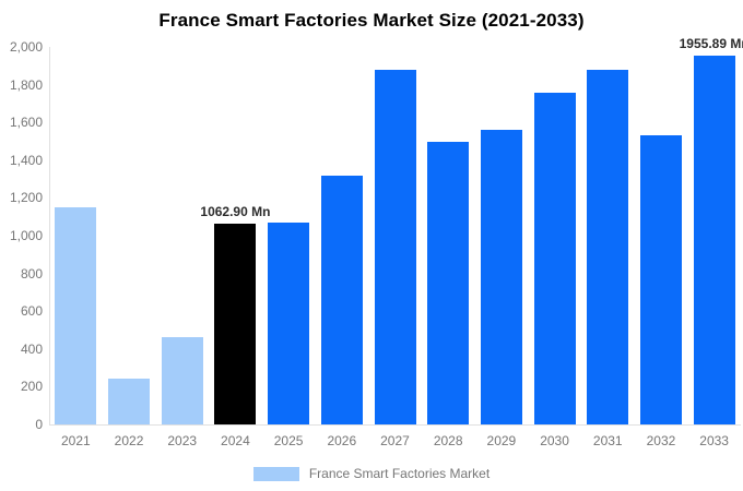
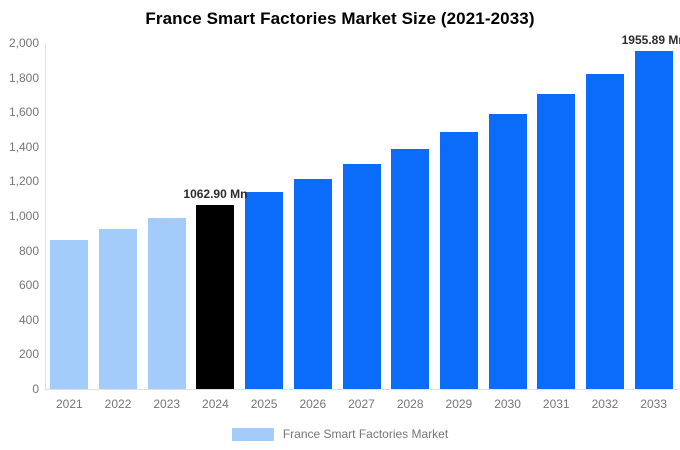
2021: 1150 -> 860
2022: 240 -> 920
2023: 460 -> 990
2025: 1070 -> 1140
2026: 1320 -> 1220
2027: 1880 -> 1300
2028: 1500 -> 1390
2029: 1560 -> 1490
2030: 1760 -> 1590
2031: 1880 -> 1700
2032: 1530 -> 1820
